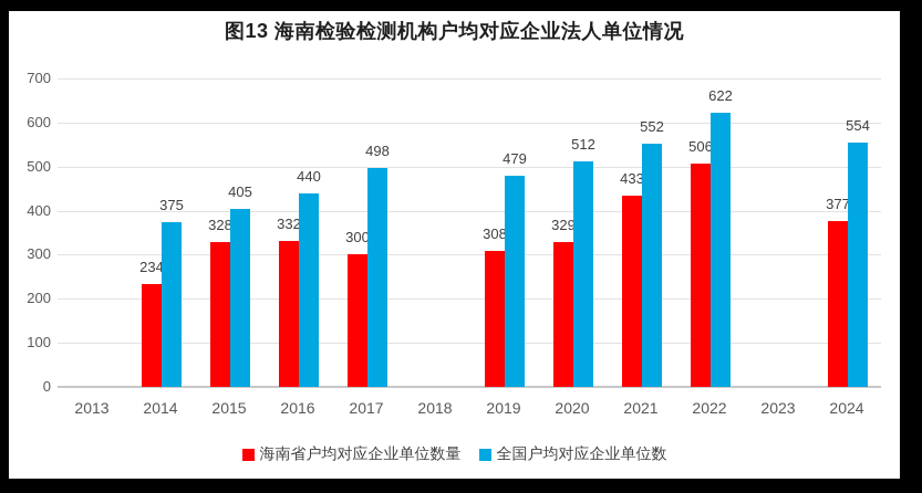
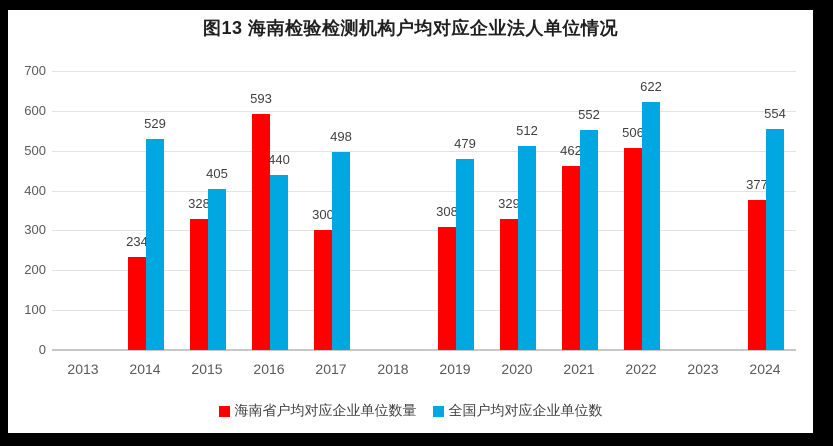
全国户均对应企业单位数/2014: 375 -> 529
海南省户均对应企业单位数量/2016: 332 -> 593
海南省户均对应企业单位数量/2021: 433 -> 462
